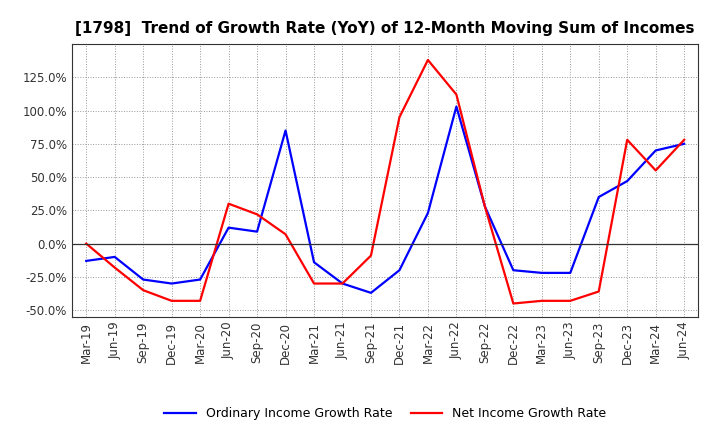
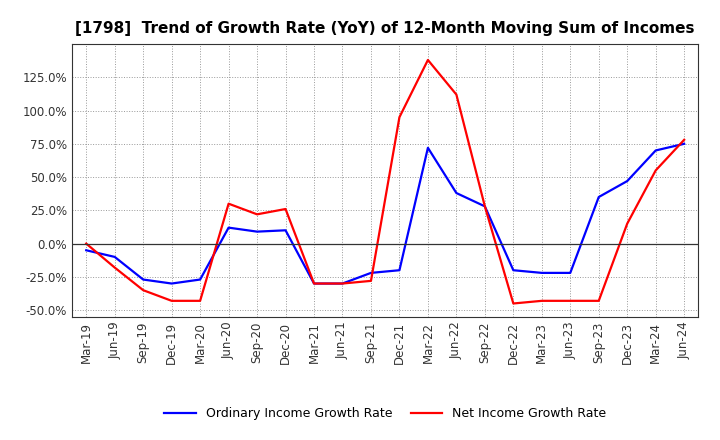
Ordinary Income Growth Rate/Mar-19: -13% -> -5%
Ordinary Income Growth Rate/Dec-20: 85% -> 10%
Net Income Growth Rate/Dec-20: 7% -> 26%
Ordinary Income Growth Rate/Mar-21: -14% -> -30%
Ordinary Income Growth Rate/Sep-21: -37% -> -22%
Net Income Growth Rate/Sep-21: -9% -> -28%
Ordinary Income Growth Rate/Mar-22: 23% -> 72%
Ordinary Income Growth Rate/Jun-22: 103% -> 38%
Net Income Growth Rate/Sep-23: -36% -> -43%
Net Income Growth Rate/Dec-23: 78% -> 15%
